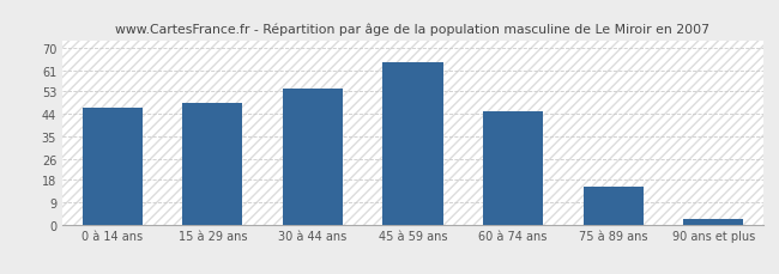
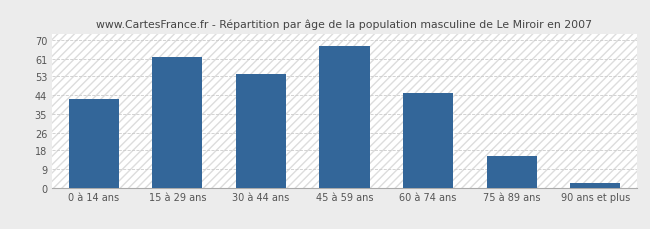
0 à 14 ans: 46 -> 42
15 à 29 ans: 48 -> 62
45 à 59 ans: 64 -> 67
